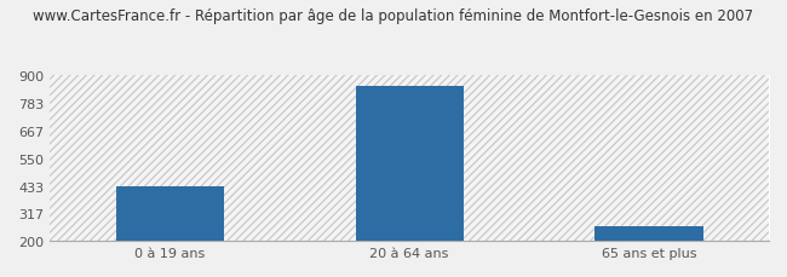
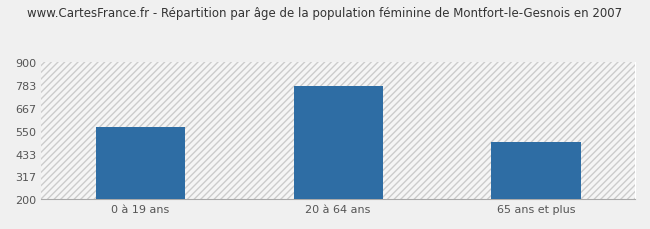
0 à 19 ans: 430 -> 570
20 à 64 ans: 860 -> 780
65 ans et plus: 260 -> 490
